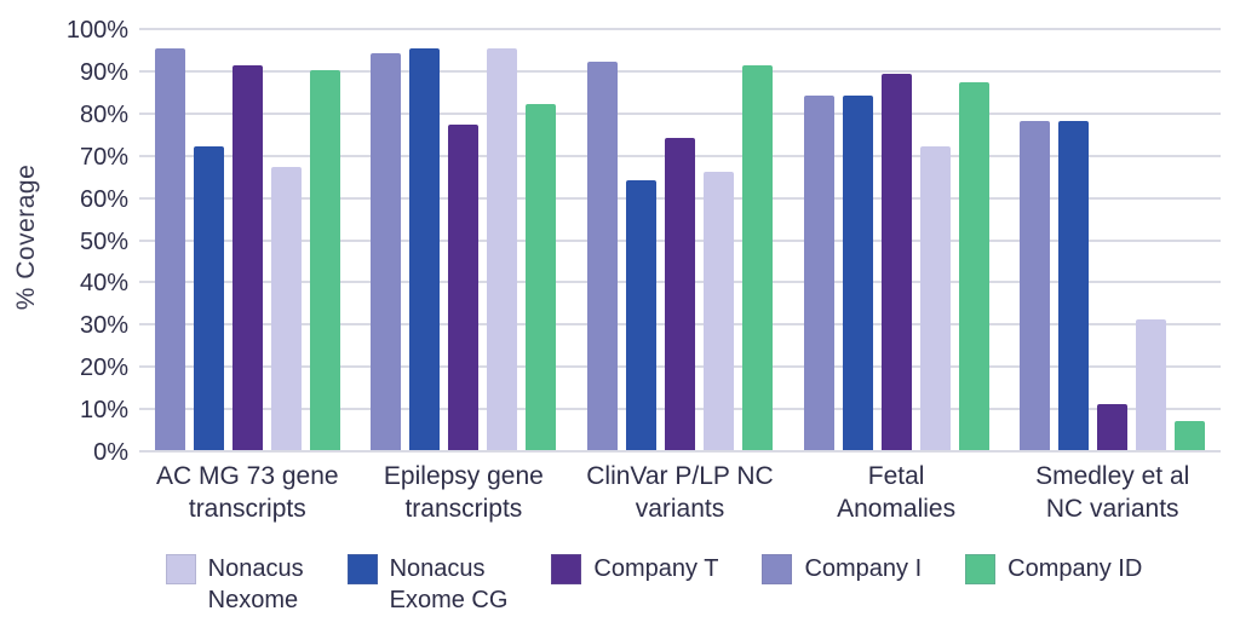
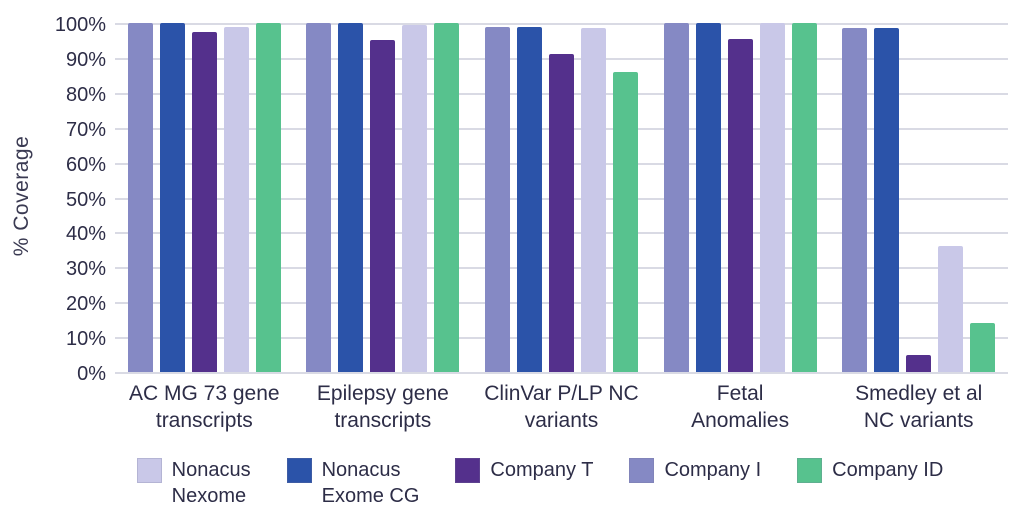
Company I/AC MG 73 gene transcripts: 95% -> 100%
Nonacus Exome CG/AC MG 73 gene transcripts: 72% -> 100%
Company T/AC MG 73 gene transcripts: 91% -> 98%
Nonacus Nexome/AC MG 73 gene transcripts: 67% -> 99%
Company ID/AC MG 73 gene transcripts: 90% -> 100%
Company I/Epilepsy gene transcripts: 94% -> 100%
Nonacus Exome CG/Epilepsy gene transcripts: 95% -> 100%
Company T/Epilepsy gene transcripts: 77% -> 95%
Nonacus Nexome/Epilepsy gene transcripts: 95% -> 100%
Company ID/Epilepsy gene transcripts: 82% -> 100%
Company I/ClinVar P/LP NC variants: 92% -> 99%
Nonacus Exome CG/ClinVar P/LP NC variants: 64% -> 99%
Company T/ClinVar P/LP NC variants: 74% -> 91%
Nonacus Nexome/ClinVar P/LP NC variants: 66% -> 98%
Company ID/ClinVar P/LP NC variants: 91% -> 86%
Company I/Fetal Anomalies: 84% -> 100%
Nonacus Exome CG/Fetal Anomalies: 84% -> 100%
Company T/Fetal Anomalies: 89% -> 96%
Nonacus Nexome/Fetal Anomalies: 72% -> 100%
Company ID/Fetal Anomalies: 87% -> 100%
Company I/Smedley et al NC variants: 78% -> 98%
Nonacus Exome CG/Smedley et al NC variants: 78% -> 98%
Company T/Smedley et al NC variants: 11% -> 5%
Nonacus Nexome/Smedley et al NC variants: 31% -> 36%
Company ID/Smedley et al NC variants: 7% -> 14%
